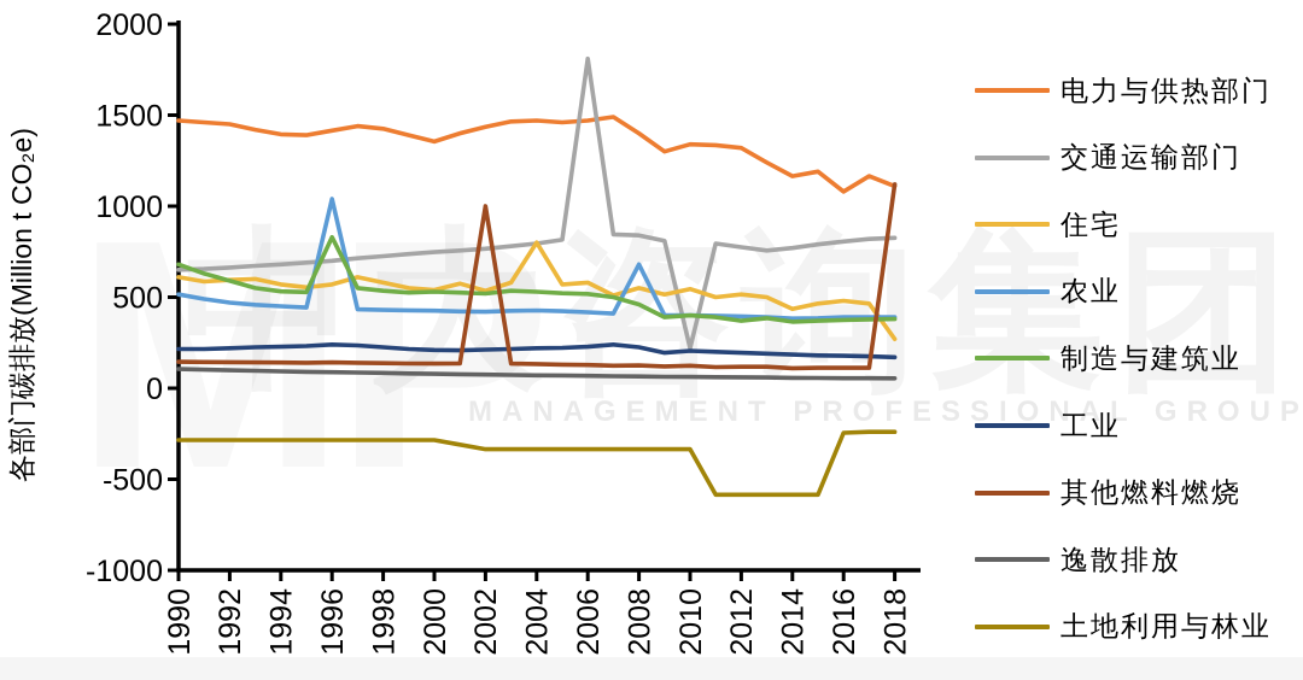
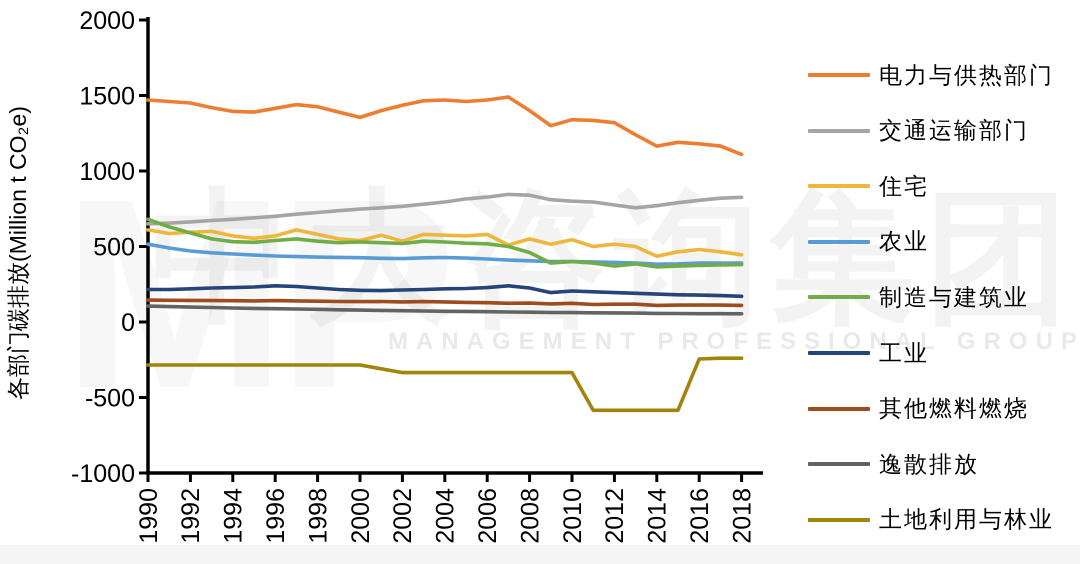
农业/1996: 1040 -> 440
制造与建筑业/1996: 830 -> 540
其他燃料燃烧/2002: 1000 -> 130
住宅/2004: 800 -> 580
交通运输部门/2006: 1810 -> 830
农业/2008: 680 -> 400
交通运输部门/2010: 220 -> 800
电力与供热部门/2016: 1080 -> 1180
住宅/2018: 270 -> 440
其他燃料燃烧/2018: 1120 -> 110
